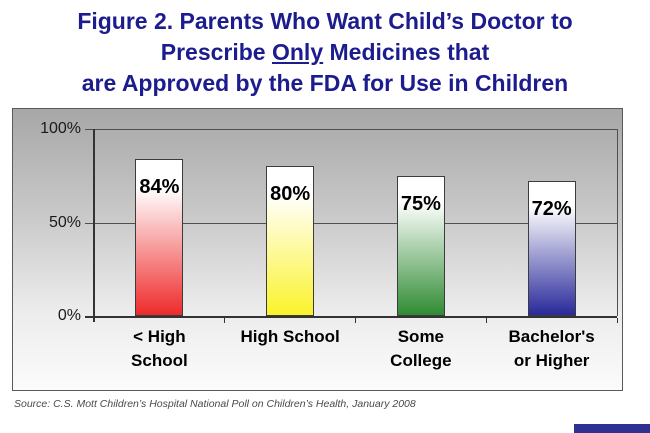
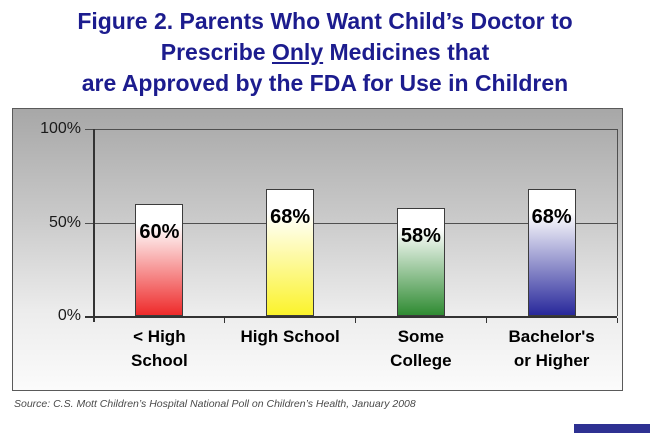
< High School: 84% -> 60%
High School: 80% -> 68%
Some College: 75% -> 58%
Bachelor's or Higher: 72% -> 68%
